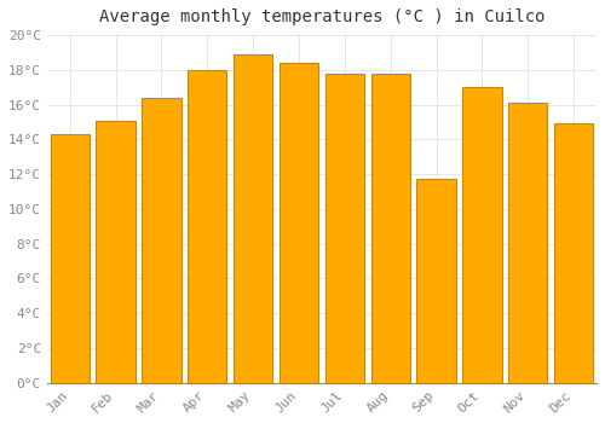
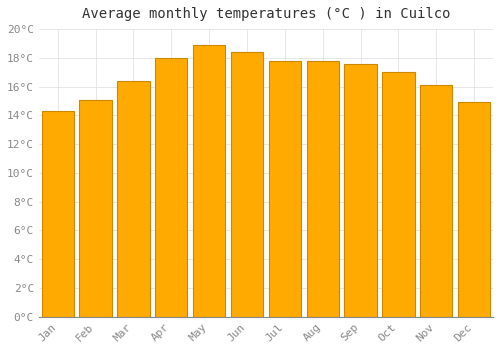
Sep: 11.7°C -> 17.6°C
